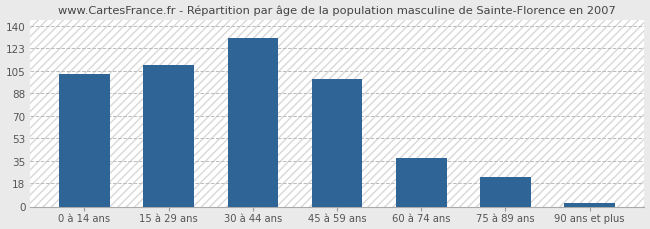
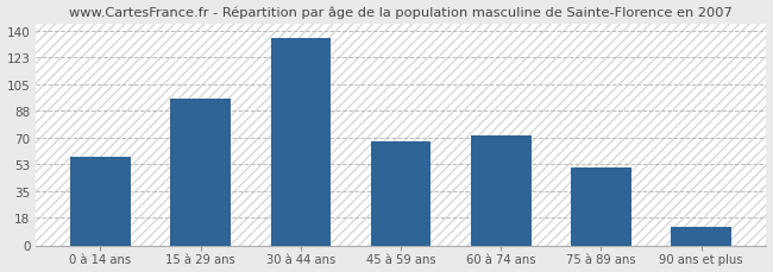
0 à 14 ans: 103 -> 58
15 à 29 ans: 110 -> 96
30 à 44 ans: 131 -> 136
45 à 59 ans: 99 -> 68
60 à 74 ans: 38 -> 72
75 à 89 ans: 23 -> 51
90 ans et plus: 3 -> 12
